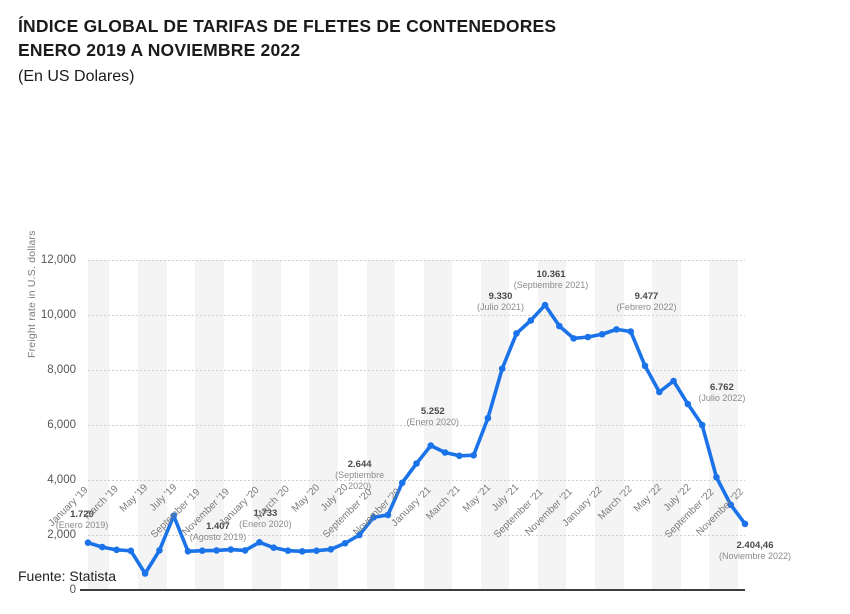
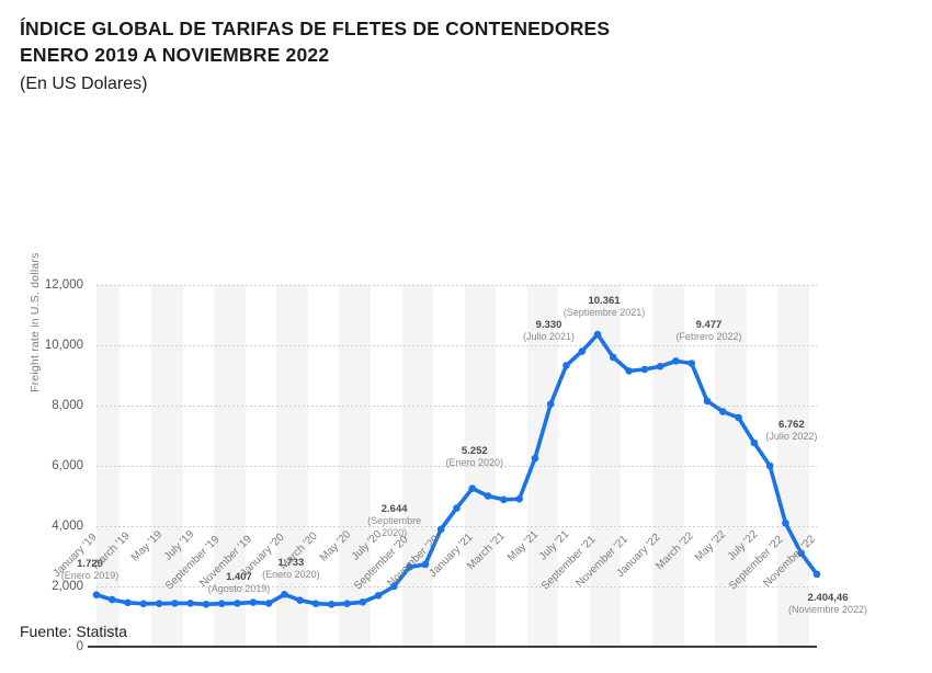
May '19: 600 -> 1400
July '19: 2700 -> 1400
May '22: 7200 -> 7800
